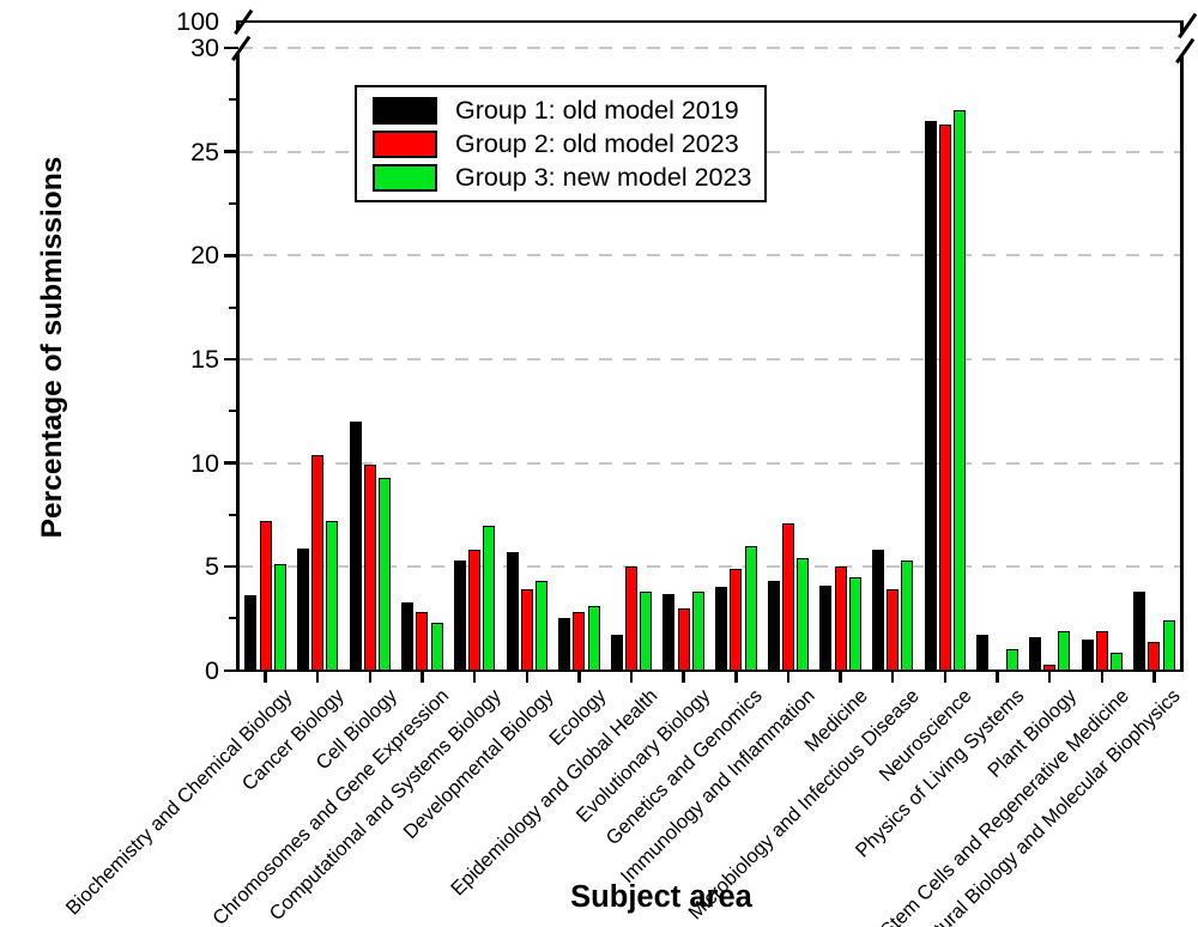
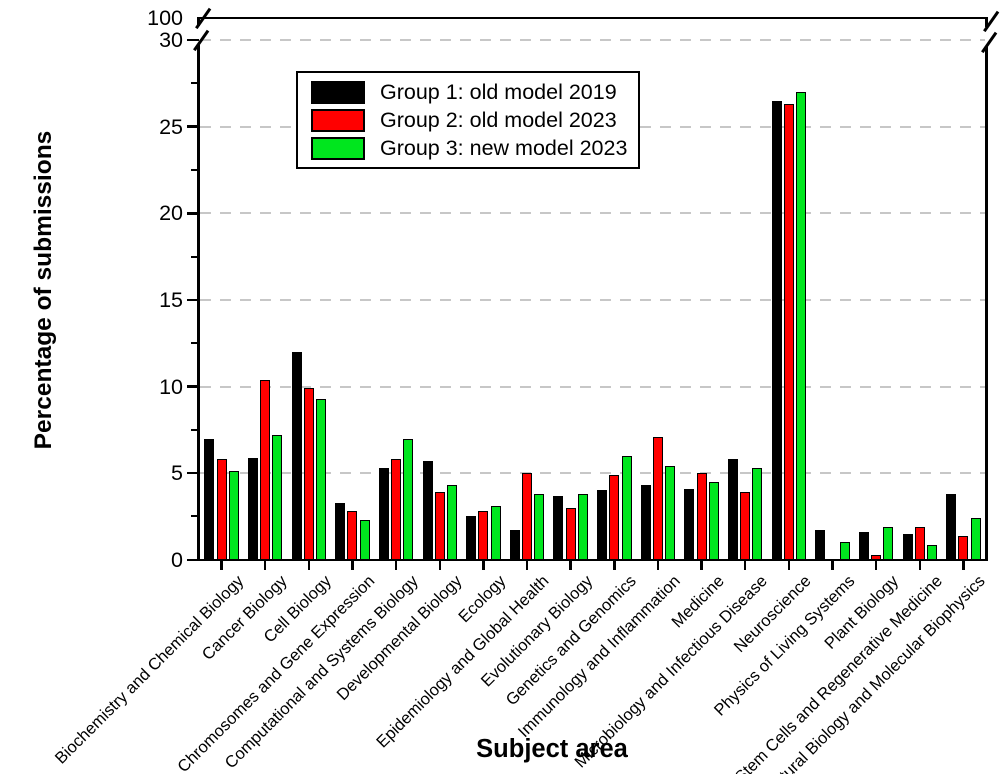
Group 1: old model 2019/Biochemistry and Chemical Biology: 3.6 -> 7.0
Group 2: old model 2023/Biochemistry and Chemical Biology: 7.2 -> 5.8
